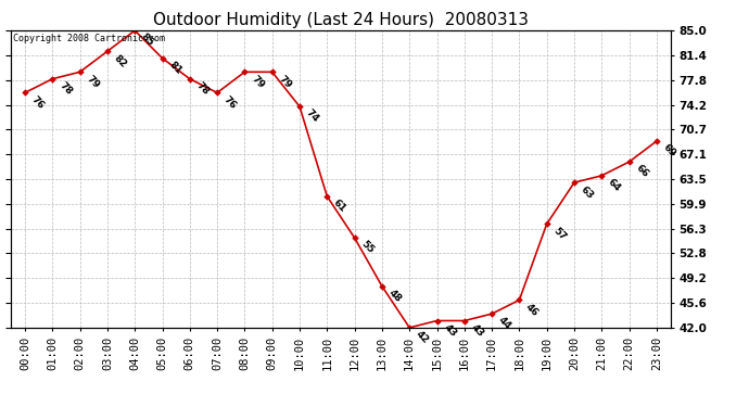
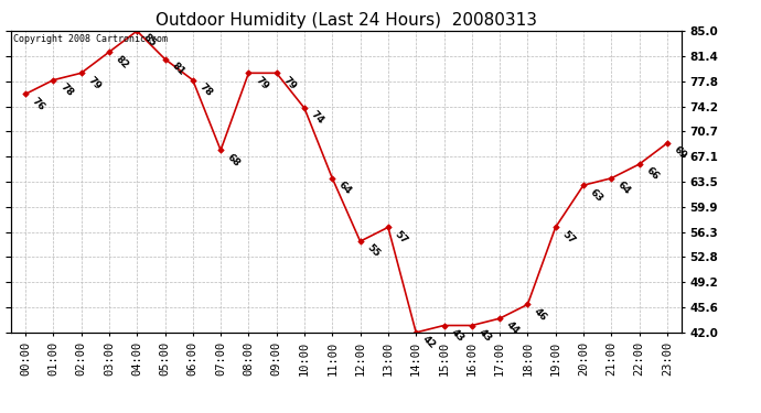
07:00: 76 -> 68
11:00: 61 -> 64
13:00: 48 -> 57
